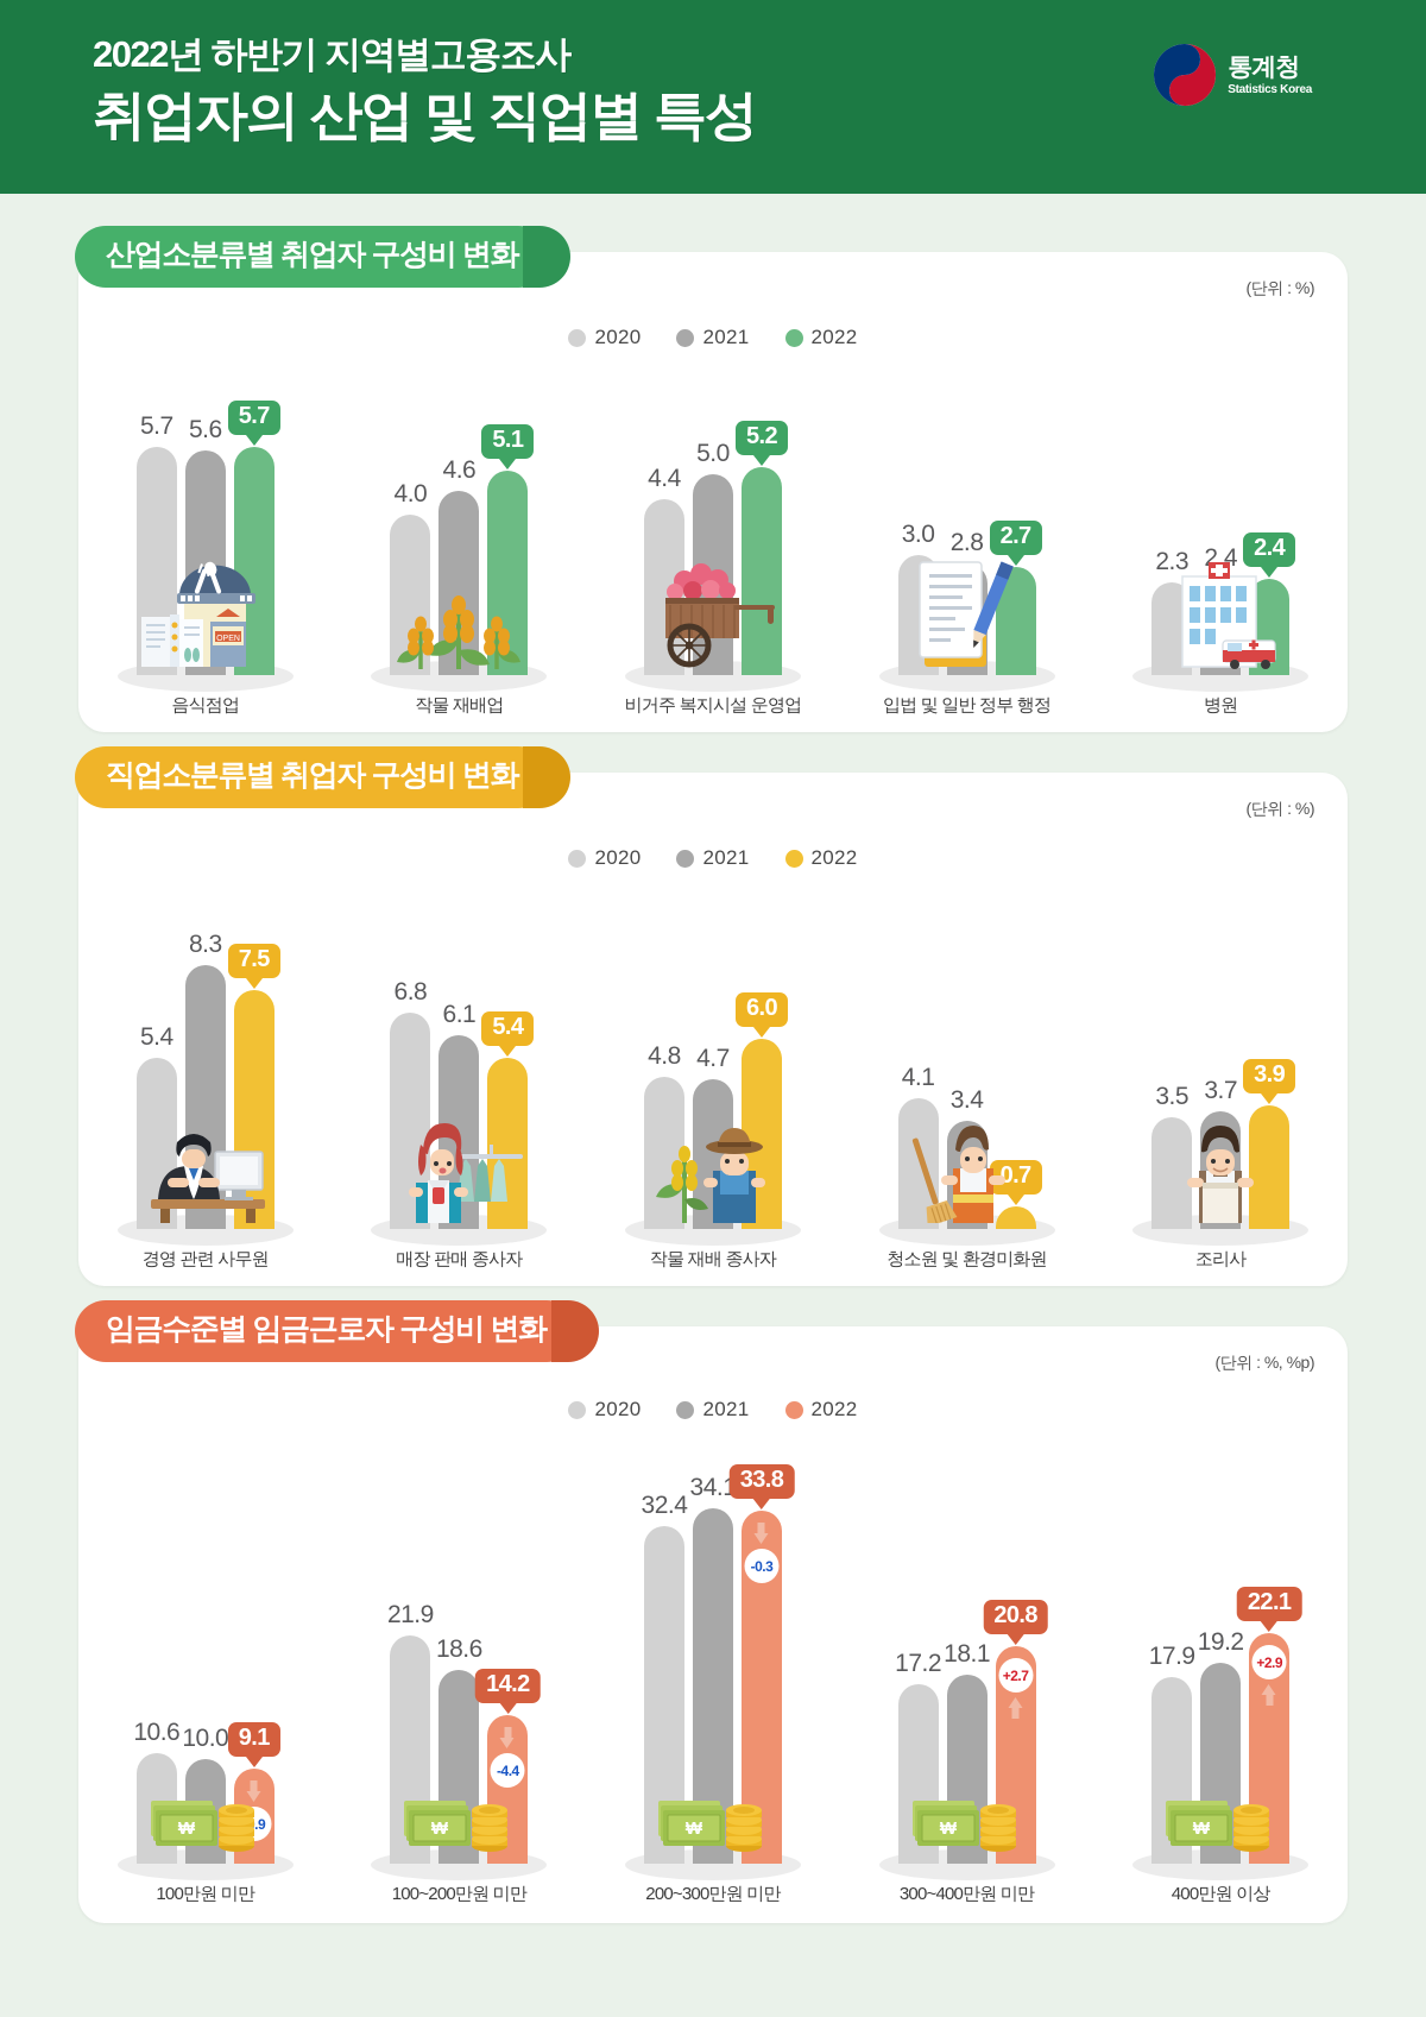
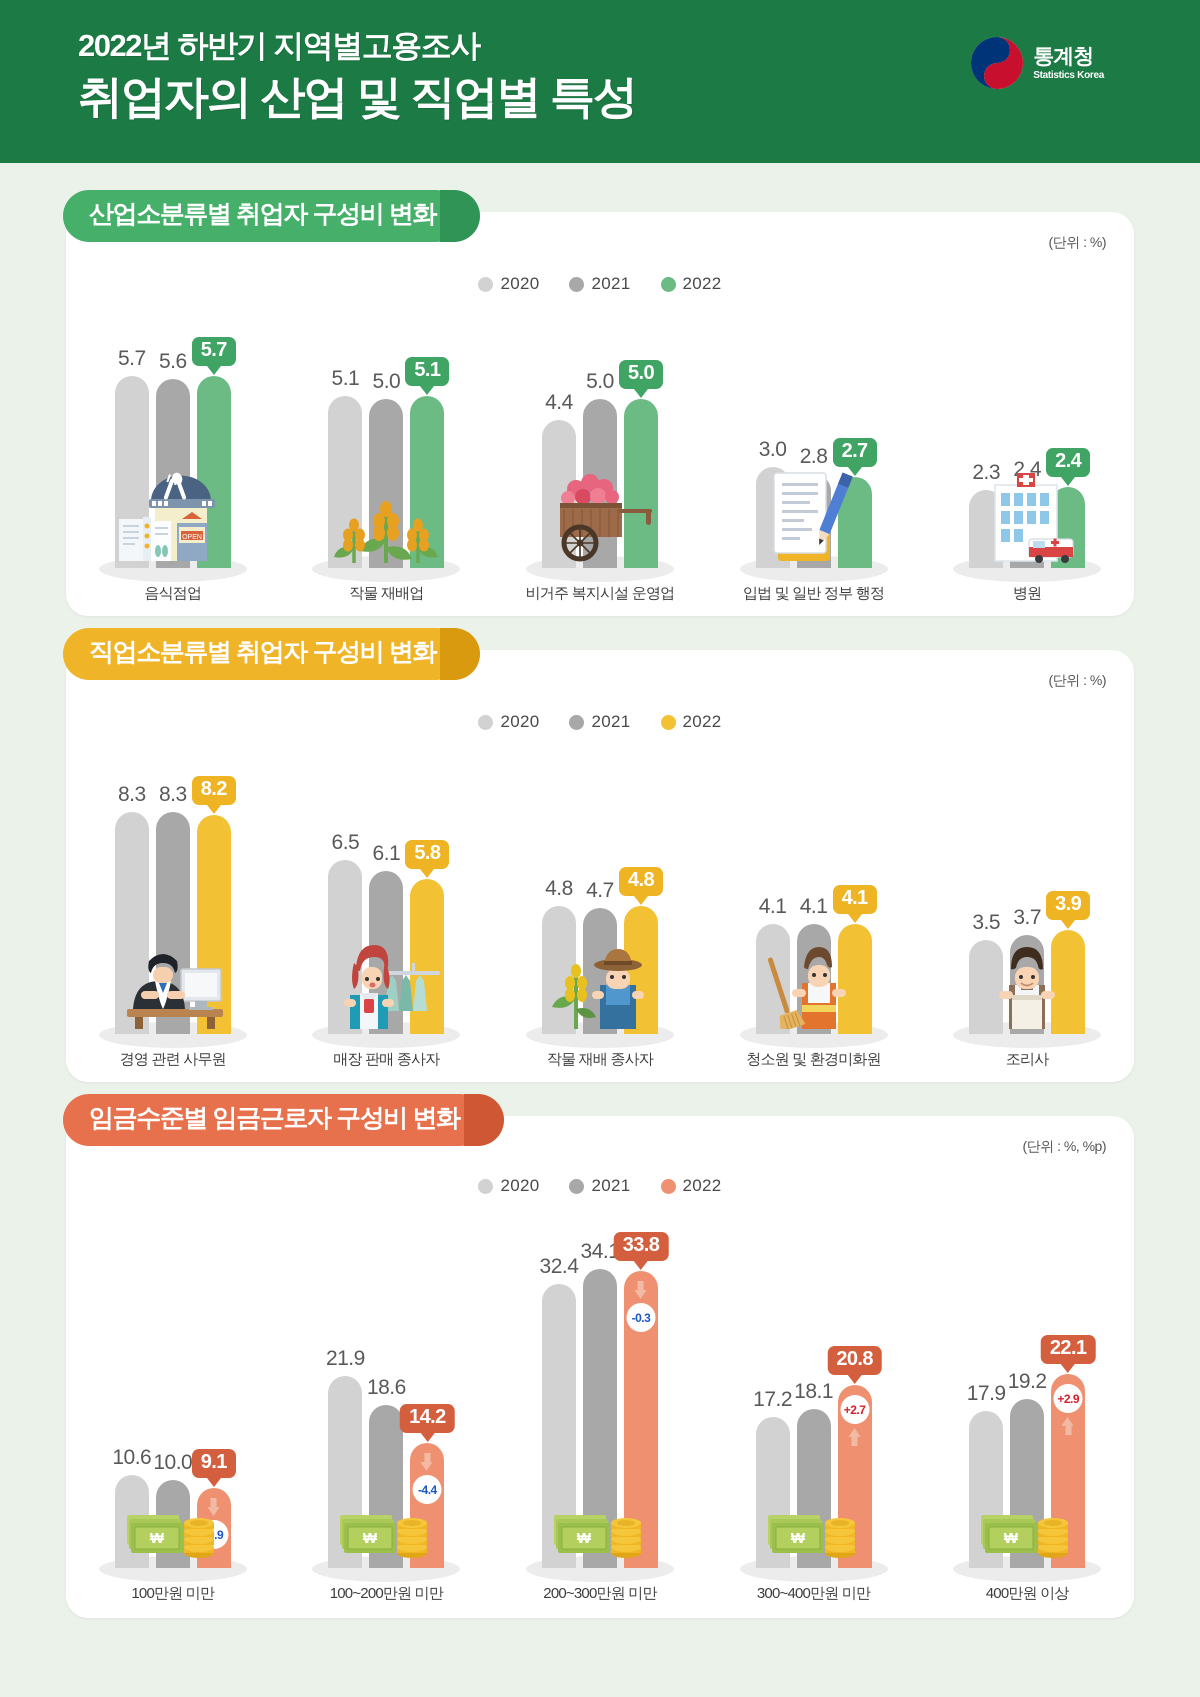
산업소분류별 취업자 구성비 변화/2020/작물 재배업: 4.0 -> 5.1
산업소분류별 취업자 구성비 변화/2021/작물 재배업: 4.6 -> 5.0
산업소분류별 취업자 구성비 변화/2022/비거주 복지시설 운영업: 5.2 -> 5.0
직업소분류별 취업자 구성비 변화/2020/경영 관련 사무원: 5.4 -> 8.3
직업소분류별 취업자 구성비 변화/2022/경영 관련 사무원: 7.5 -> 8.2
직업소분류별 취업자 구성비 변화/2020/매장 판매 종사자: 6.8 -> 6.5
직업소분류별 취업자 구성비 변화/2022/매장 판매 종사자: 5.4 -> 5.8
직업소분류별 취업자 구성비 변화/2022/작물 재배 종사자: 6.0 -> 4.8
직업소분류별 취업자 구성비 변화/2021/청소원 및 환경미화원: 3.4 -> 4.1
직업소분류별 취업자 구성비 변화/2022/청소원 및 환경미화원: 0.7 -> 4.1
